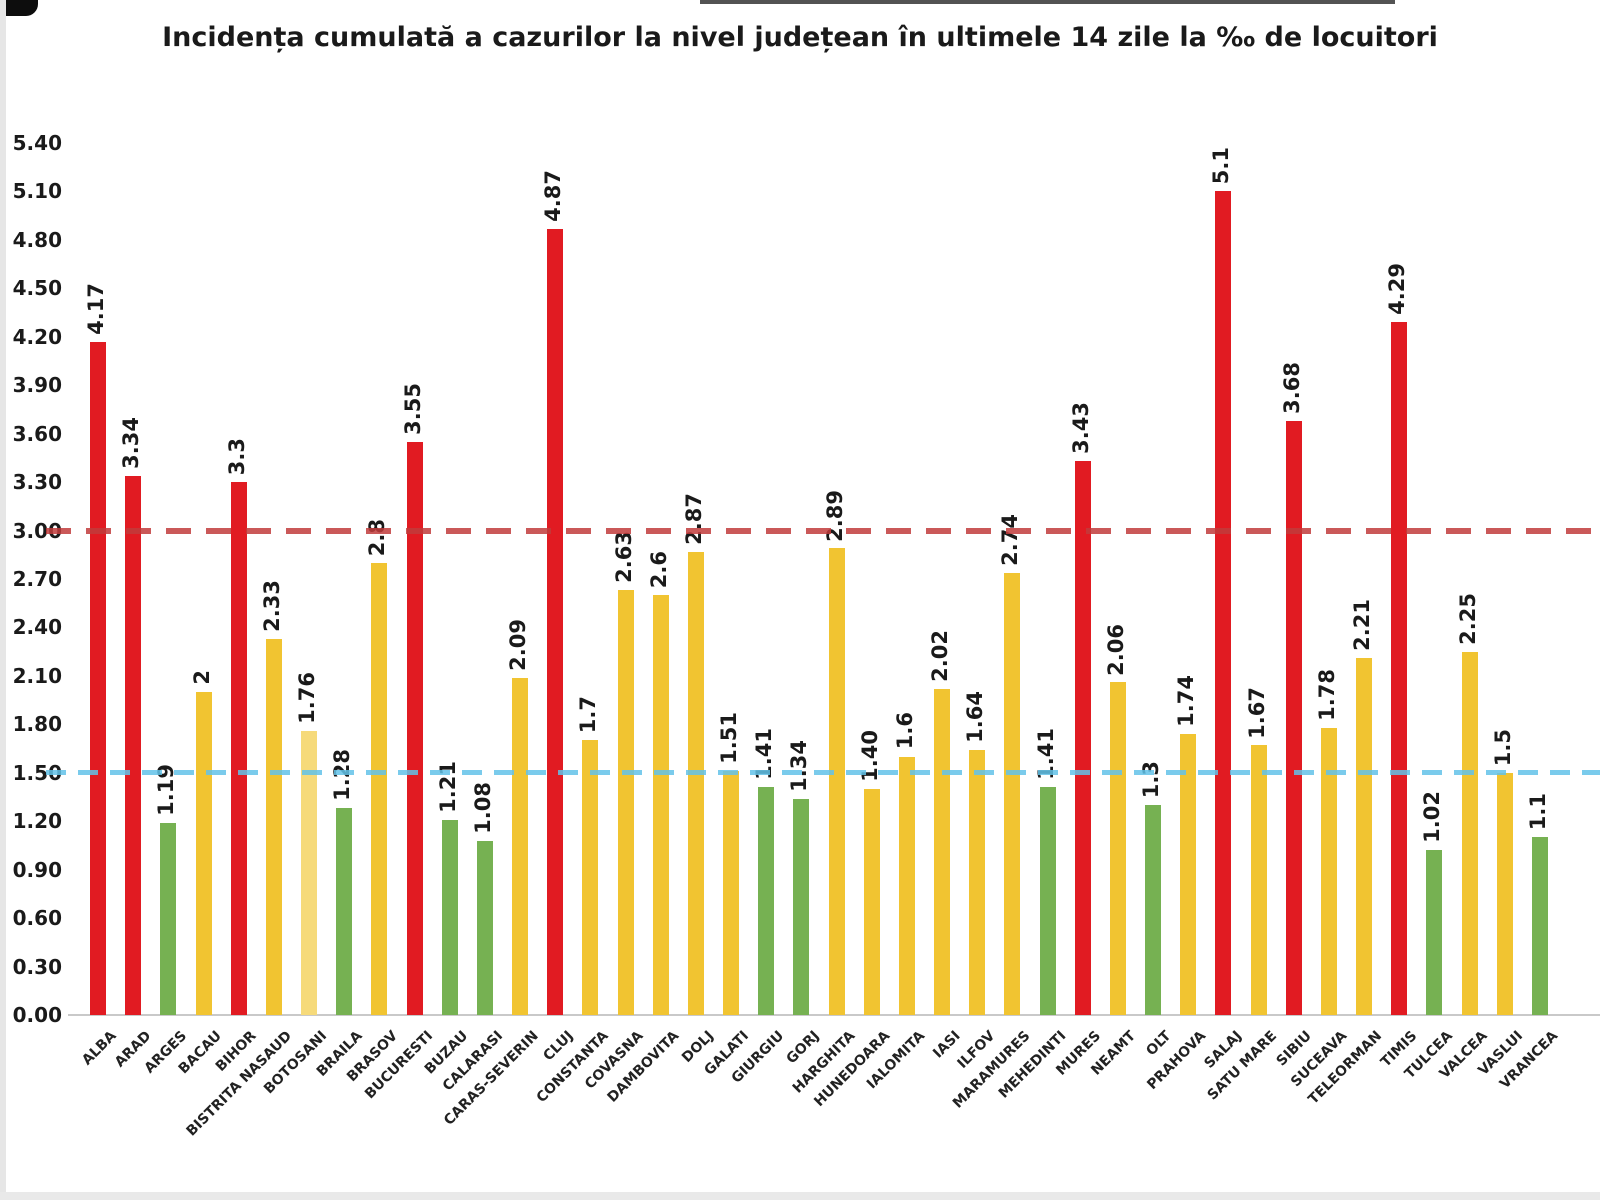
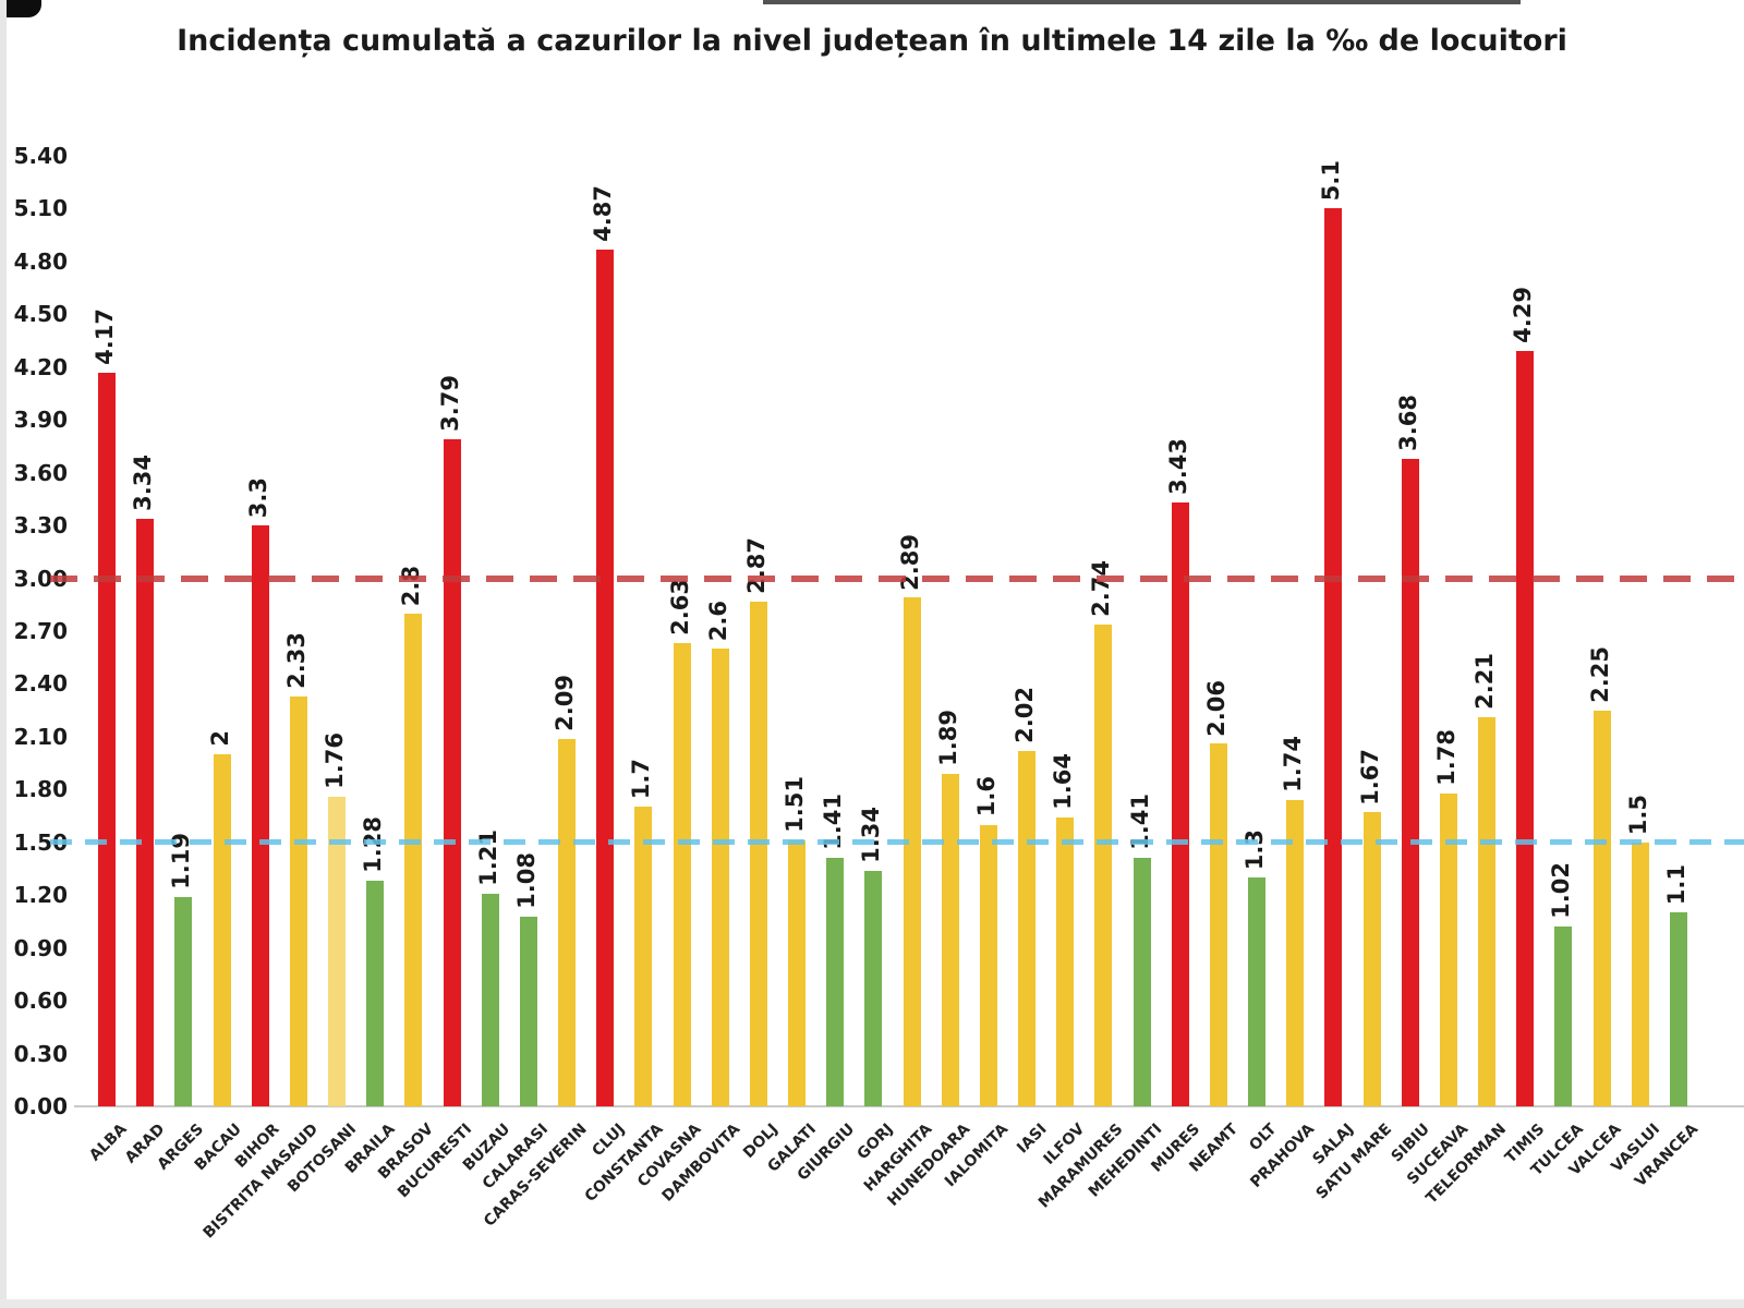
BUCURESTI: 3.55 -> 3.79
HUNEDOARA: 1.40 -> 1.89
